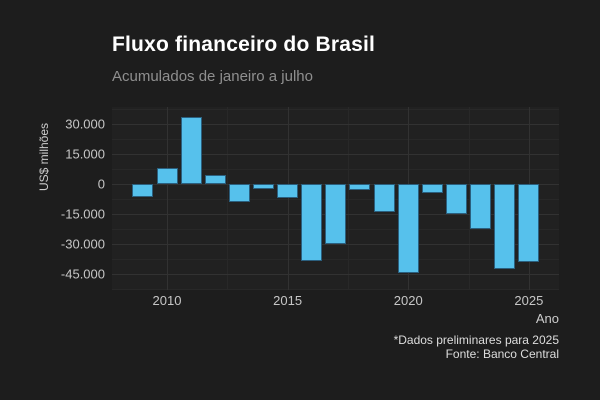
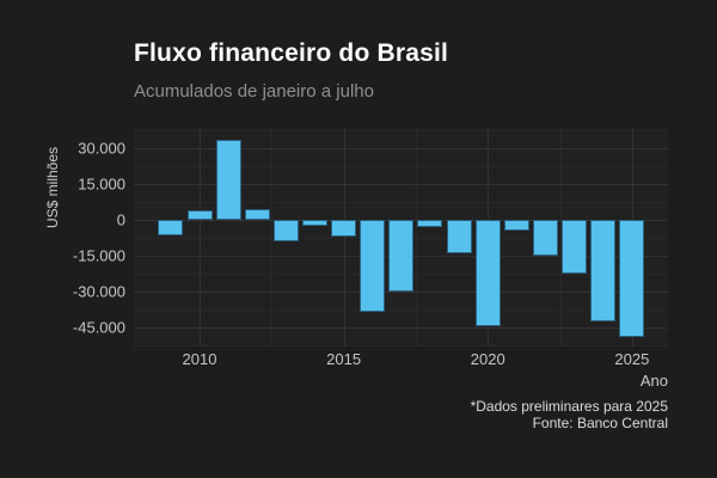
2010: 8000 -> 4000
2025: -39000 -> -49000
